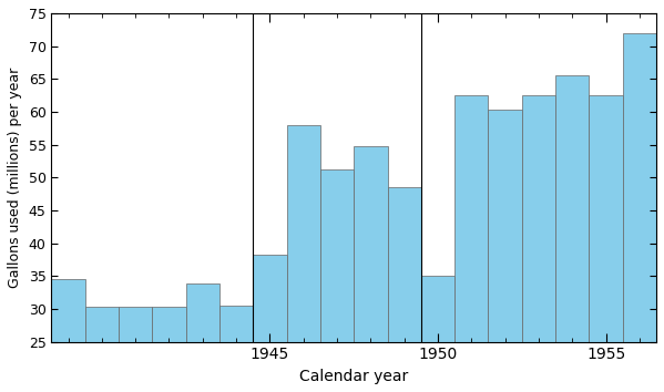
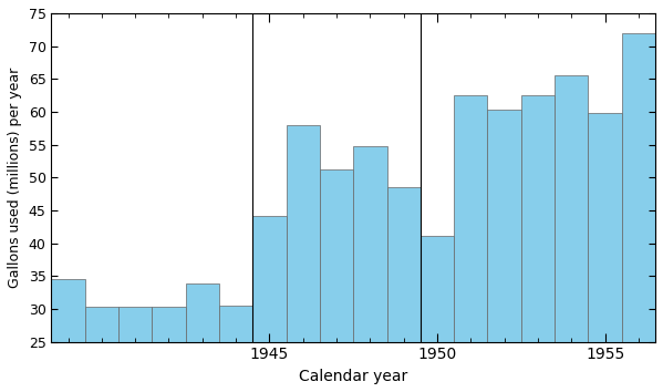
1945: 38.2 -> 44.2
1950: 35.0 -> 41.2
1955: 62.5 -> 59.8
